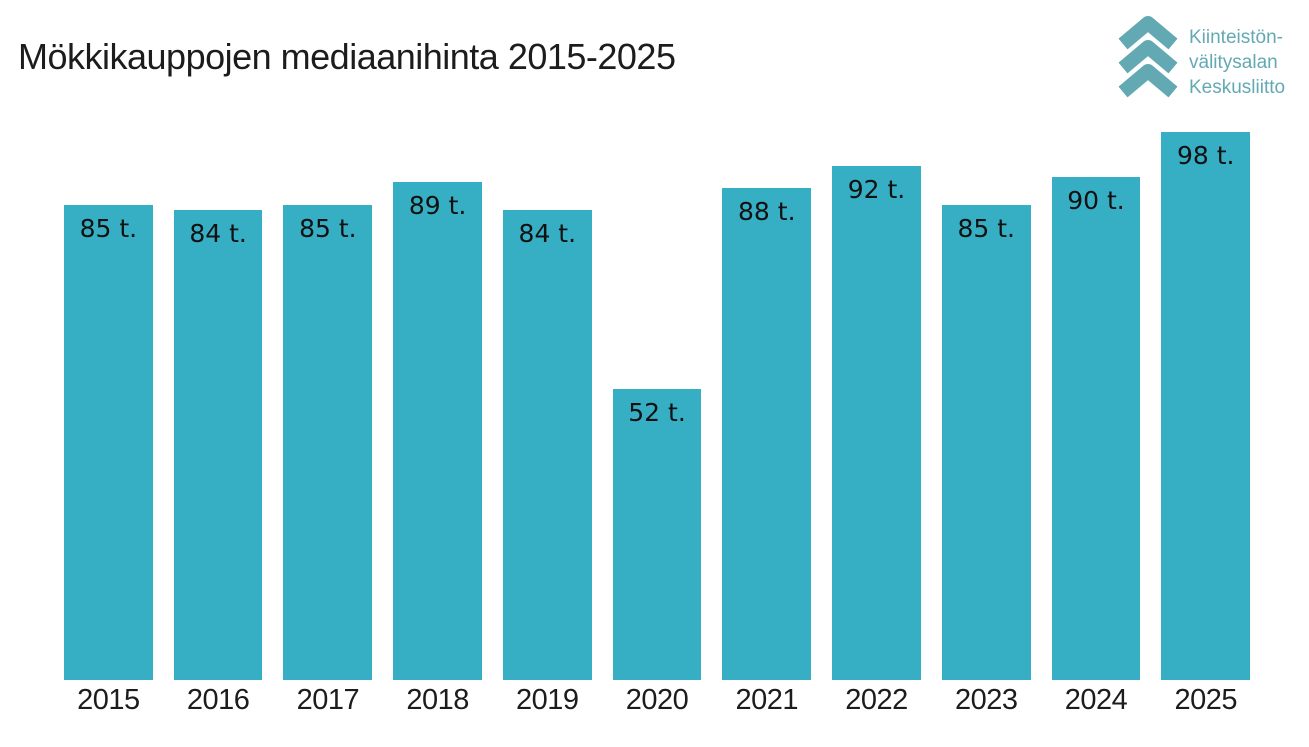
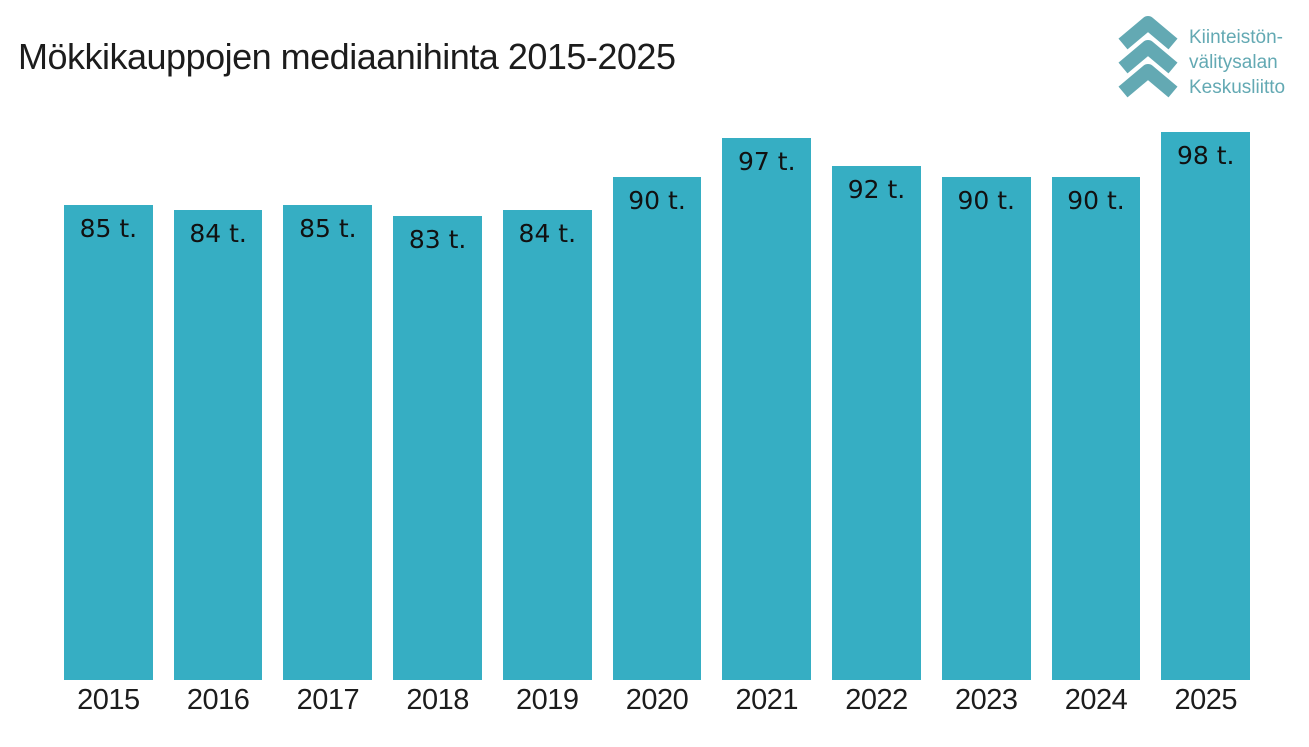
2018: 89 -> 83
2020: 52 -> 90
2021: 88 -> 97
2023: 85 -> 90
